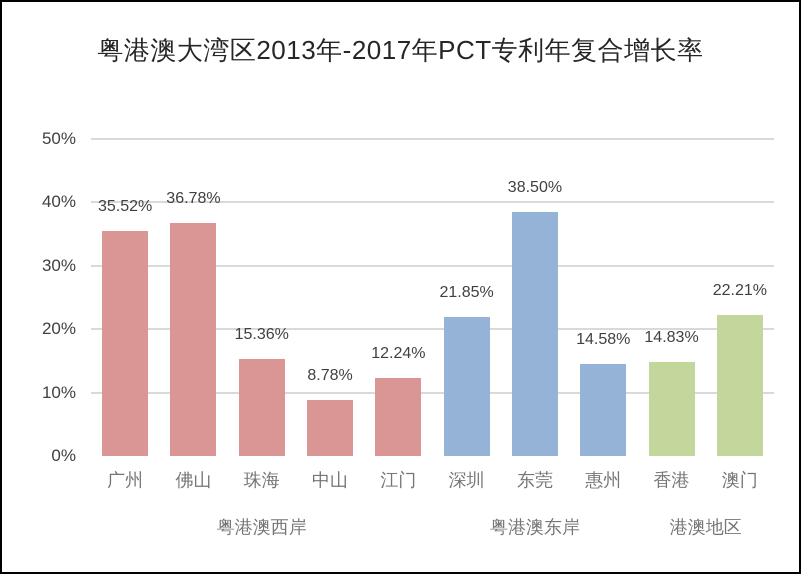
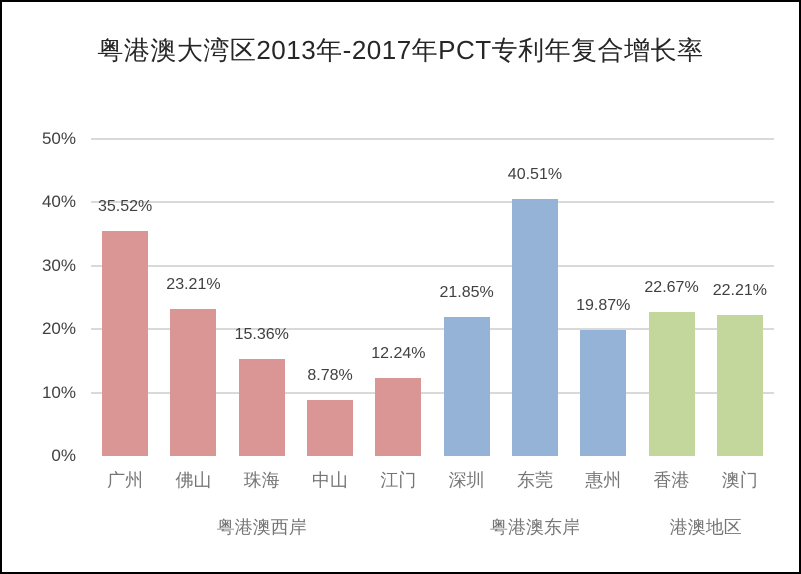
佛山: 36.78% -> 23.21%
东莞: 38.50% -> 40.51%
惠州: 14.58% -> 19.87%
香港: 14.83% -> 22.67%
